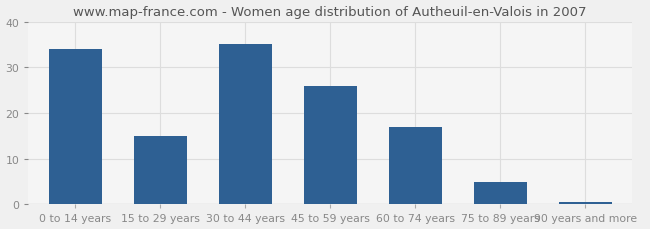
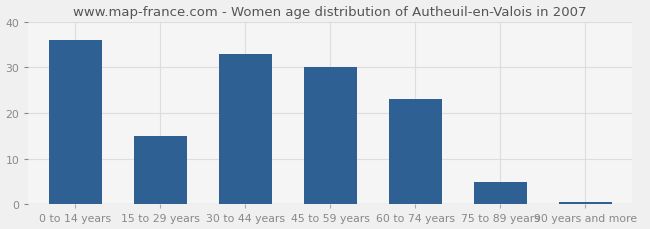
0 to 14 years: 34.0 -> 36.0
30 to 44 years: 35.0 -> 33.0
45 to 59 years: 26.0 -> 30.0
60 to 74 years: 17.0 -> 23.0
